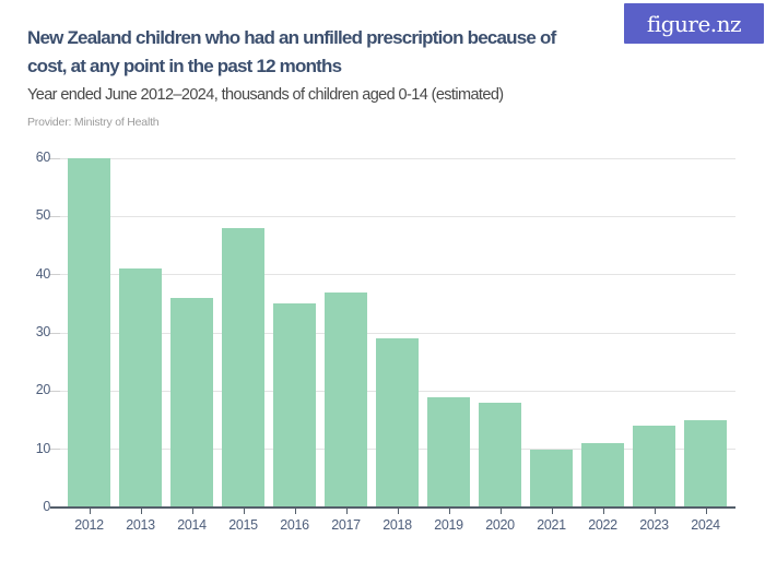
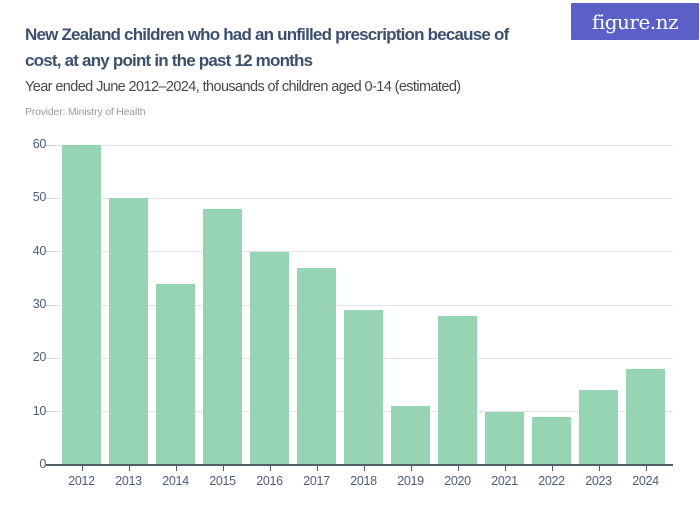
2013: 41 -> 50
2014: 36 -> 34
2016: 35 -> 40
2019: 19 -> 11
2020: 18 -> 28
2022: 11 -> 9
2024: 15 -> 18
